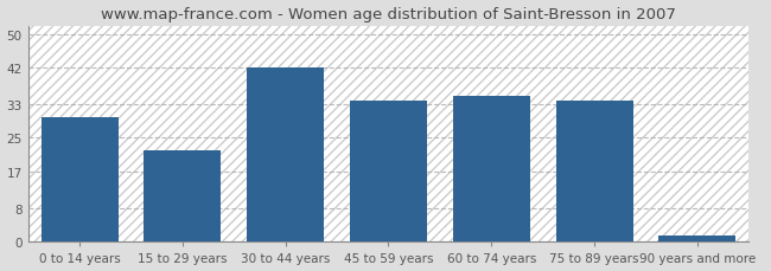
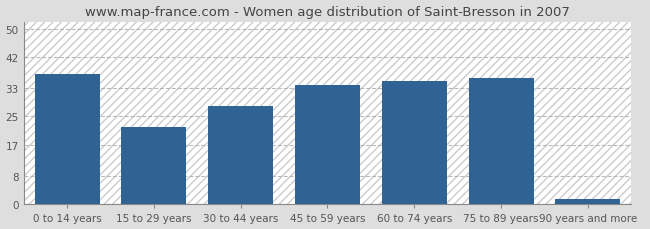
0 to 14 years: 30.0 -> 37.0
30 to 44 years: 42.0 -> 28.0
75 to 89 years: 34.0 -> 36.0
